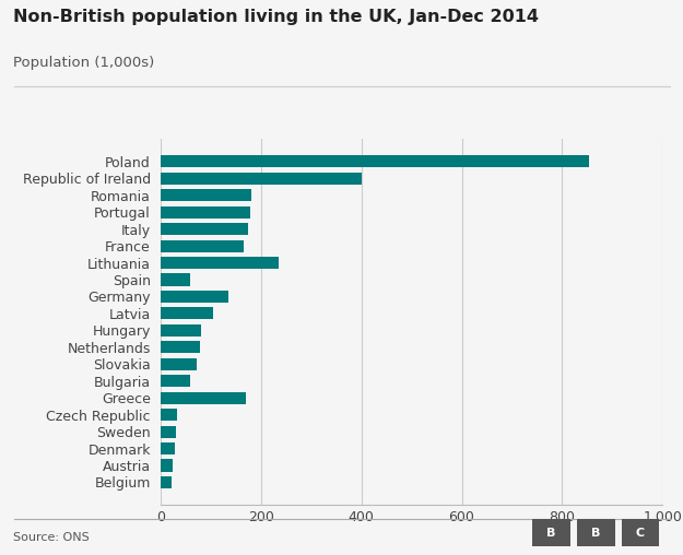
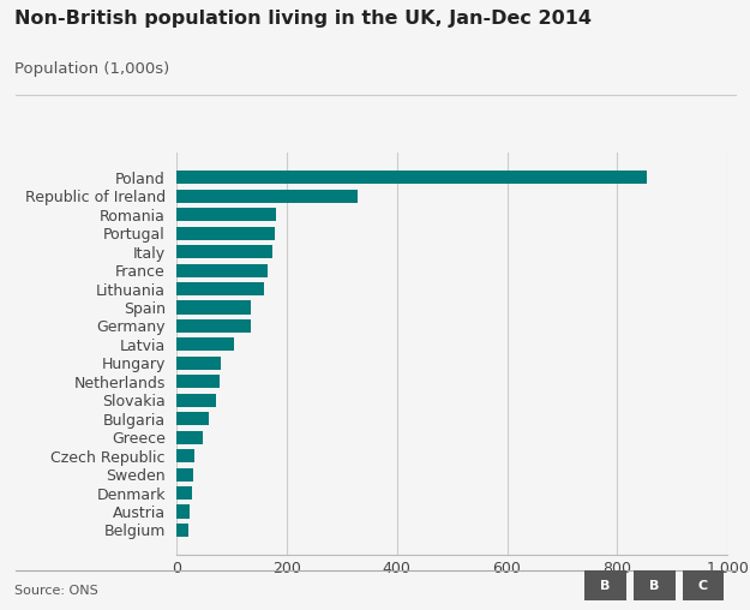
Republic of Ireland: 400 -> 330
Lithuania: 235 -> 160
Spain: 60 -> 135
Greece: 170 -> 48
